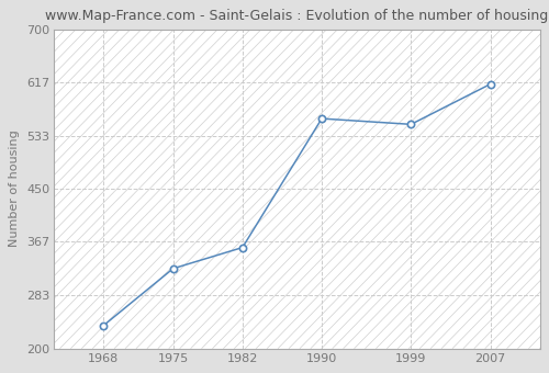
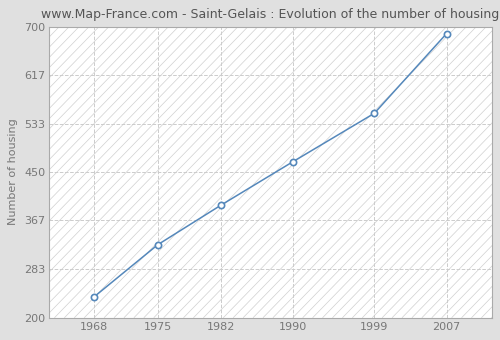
1982: 358 -> 393
1990: 560 -> 468
2007: 614 -> 688
